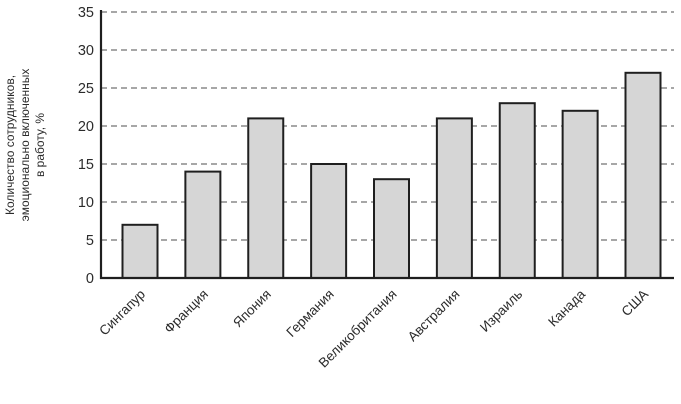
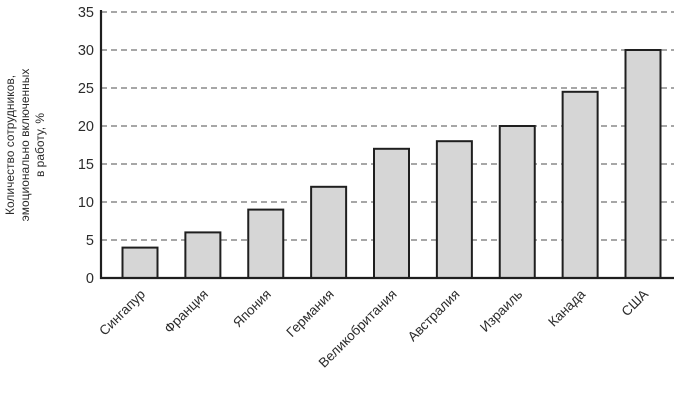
Сингапур: 7 -> 4
Франция: 14 -> 6
Япония: 21 -> 9
Германия: 15 -> 12
Великобритания: 13 -> 17
Австралия: 21 -> 18
Израиль: 23 -> 20
Канада: 22 -> 24
США: 27 -> 30
